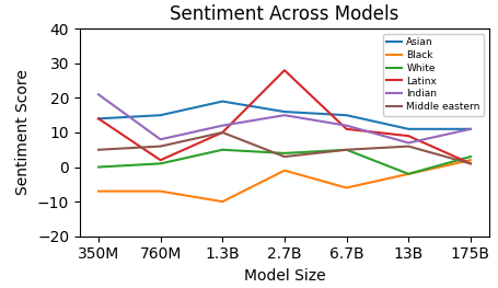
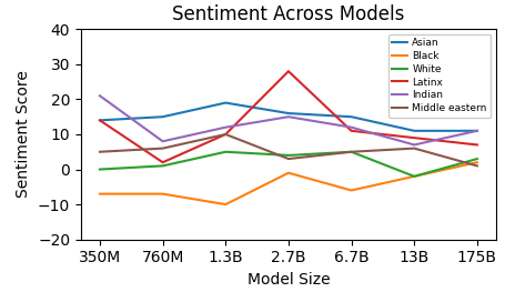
Latinx/175B: 1 -> 7
